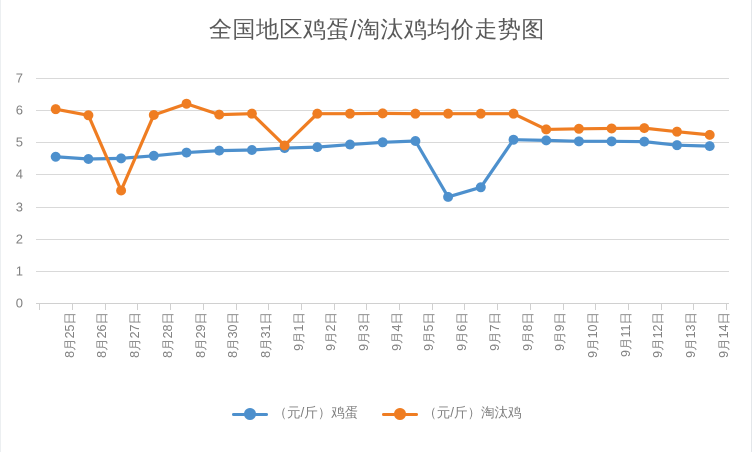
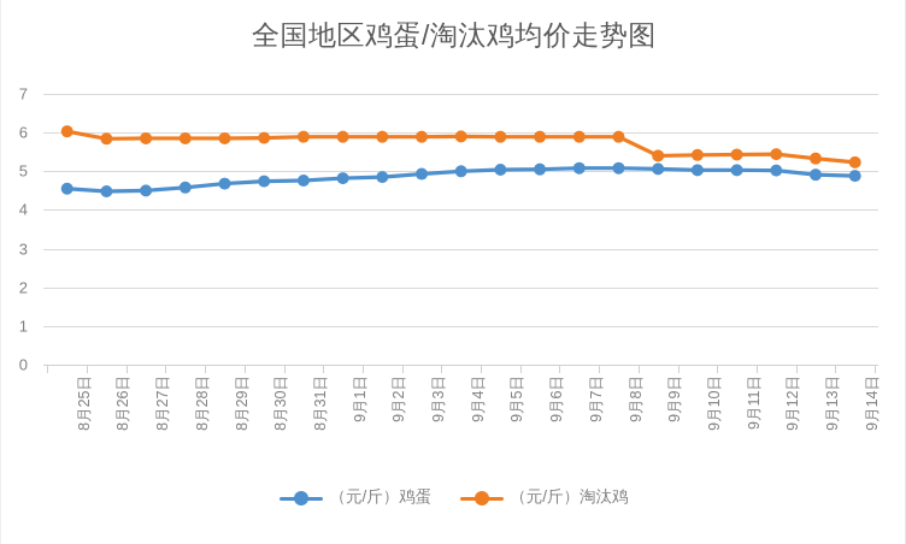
（元/斤）淘汰鸡/8月27日: 3.5 -> 5.8
（元/斤）淘汰鸡/8月29日: 6.2 -> 5.8
（元/斤）淘汰鸡/9月1日: 4.9 -> 5.9
（元/斤）鸡蛋/9月6日: 3.3 -> 5.0
（元/斤）鸡蛋/9月7日: 3.6 -> 5.1
